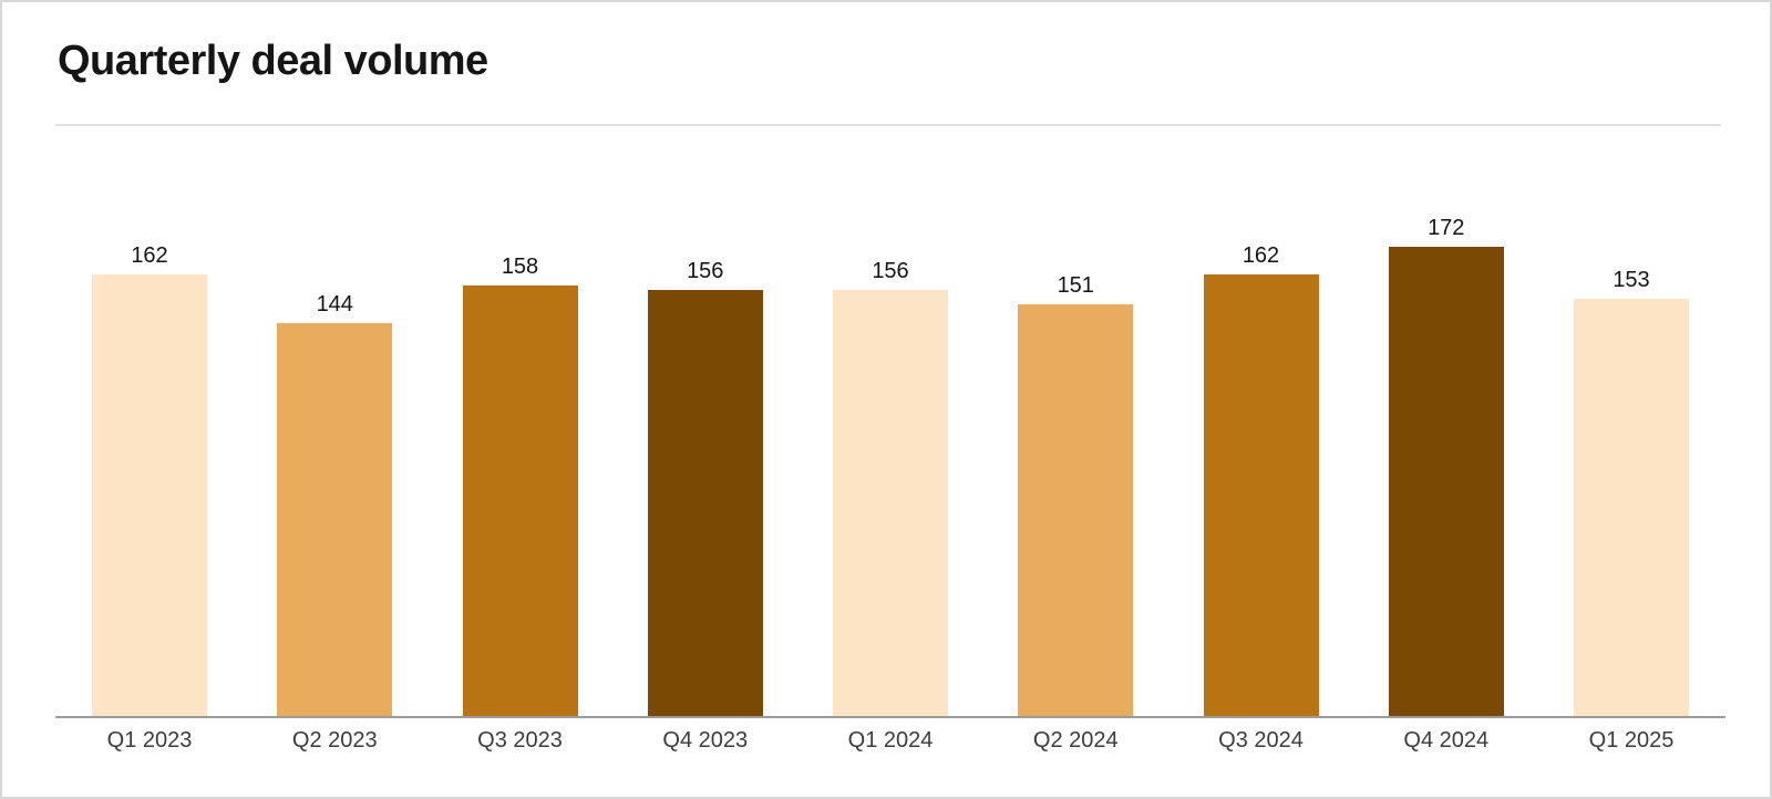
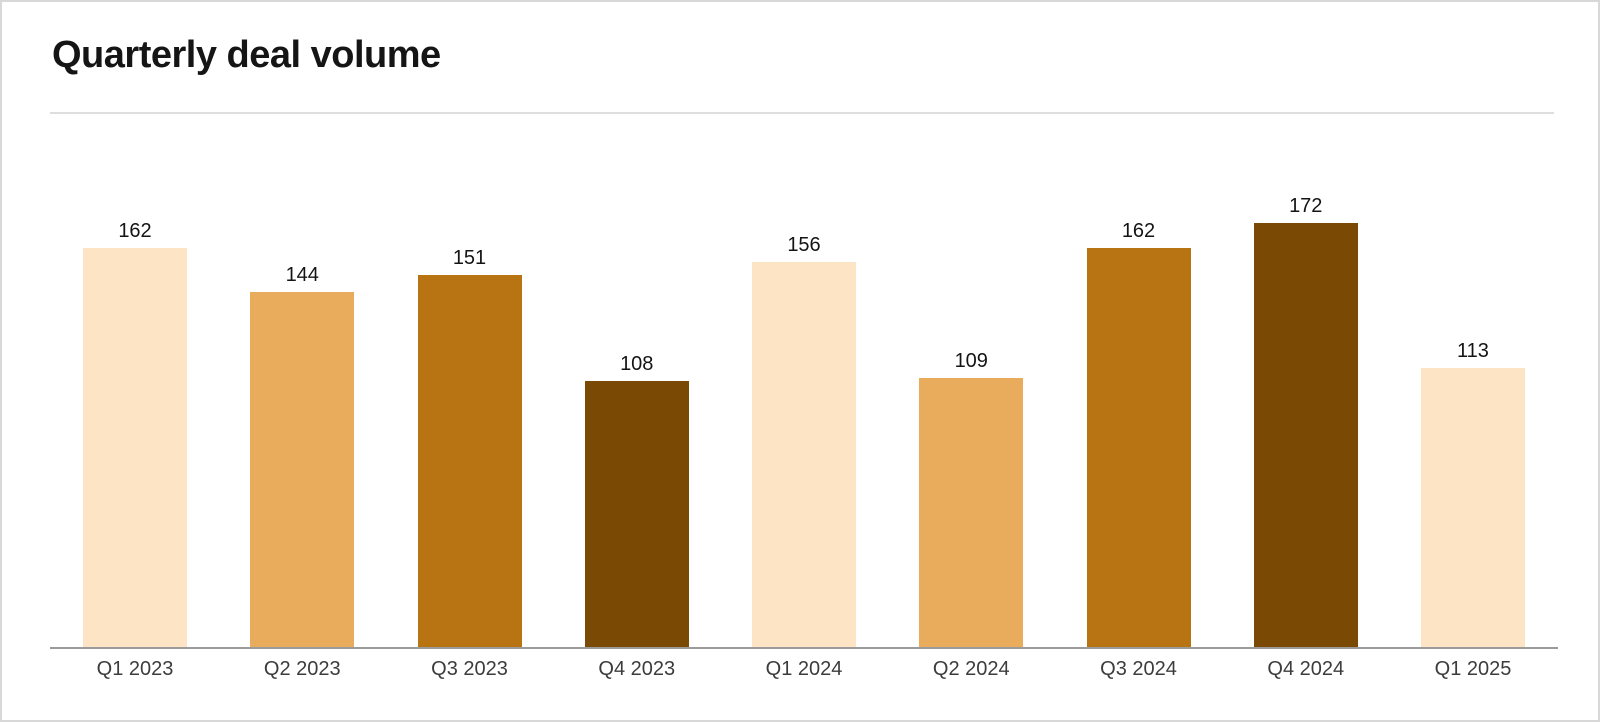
Q3 2023: 158 -> 151
Q4 2023: 156 -> 108
Q2 2024: 151 -> 109
Q1 2025: 153 -> 113
